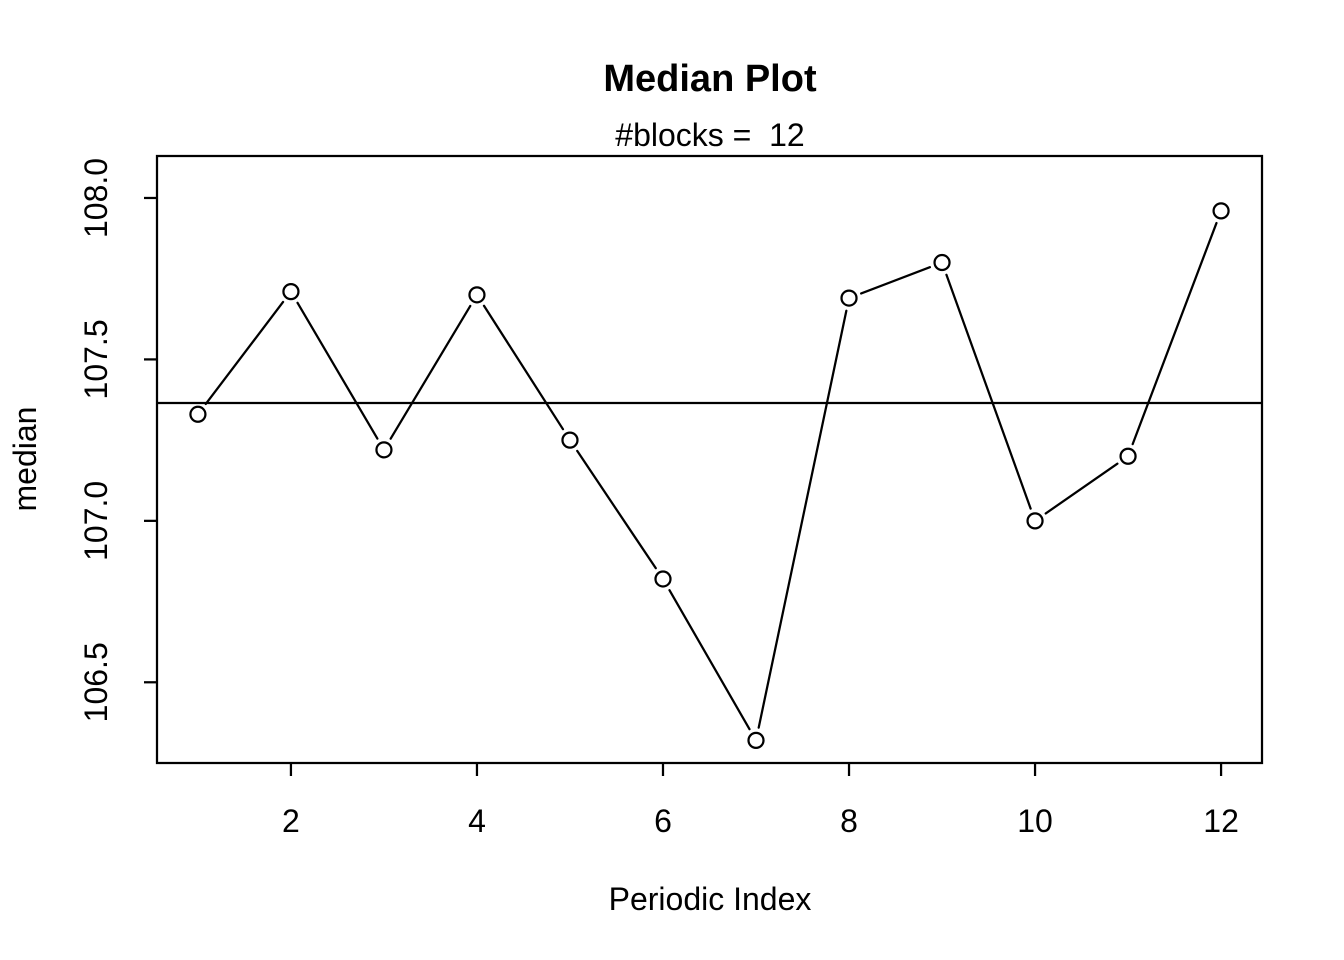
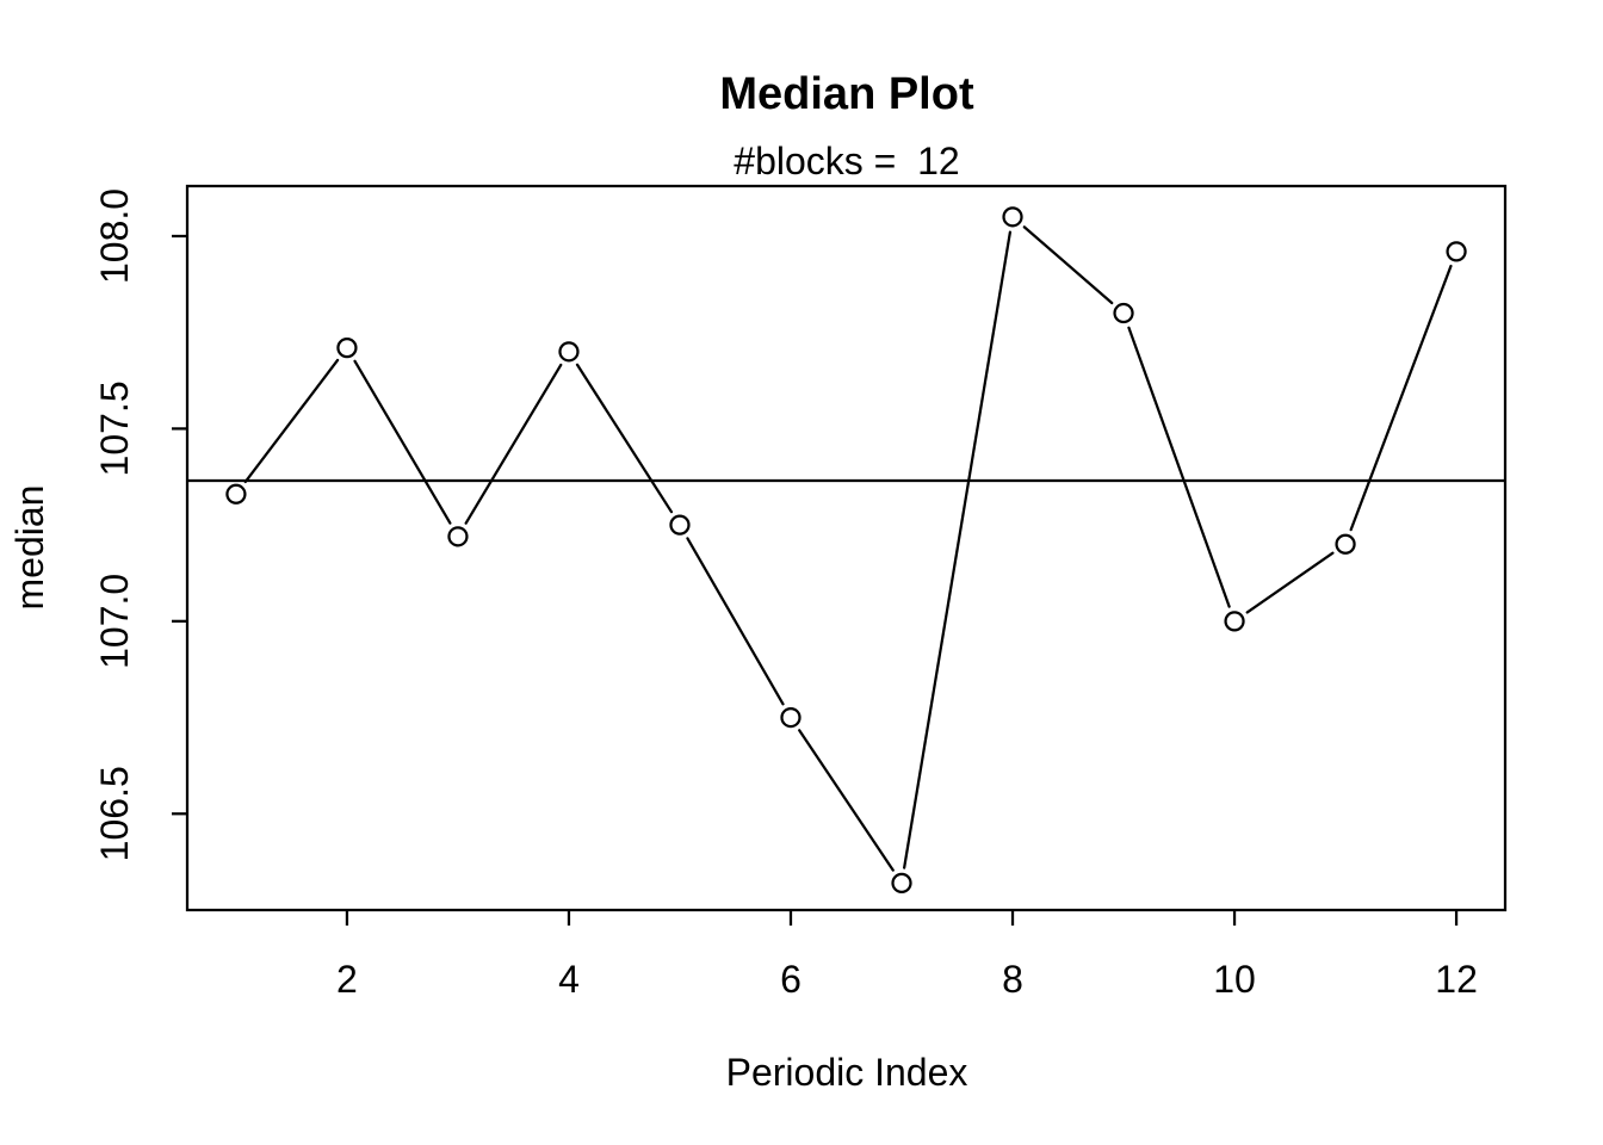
6: 106.82 -> 106.75
8: 107.69 -> 108.05
